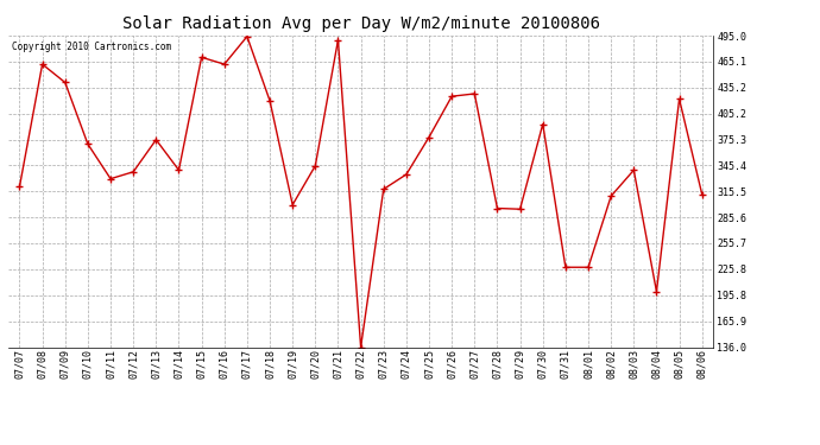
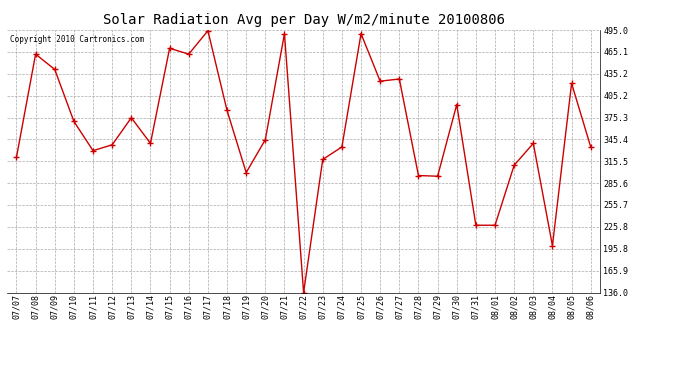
07/18: 420 -> 385
07/25: 378 -> 490
08/06: 312 -> 335
